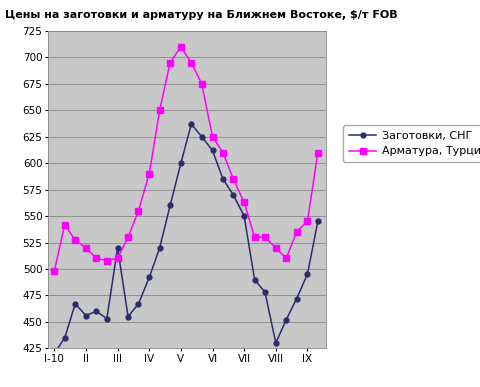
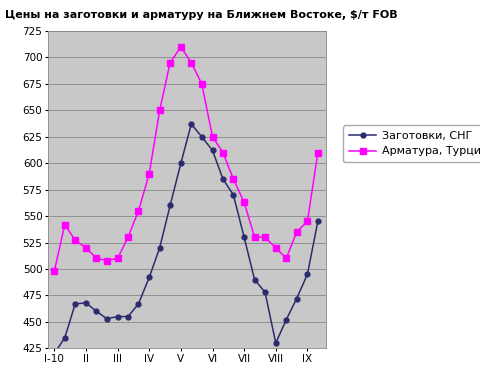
Заготовки, СНГ/II: 456 -> 468
Заготовки, СНГ/III: 520 -> 455
Заготовки, СНГ/VII: 550 -> 530
